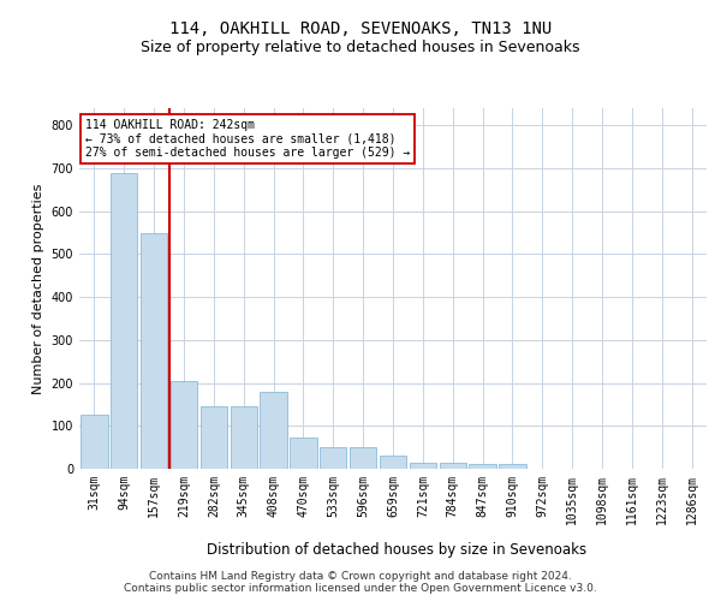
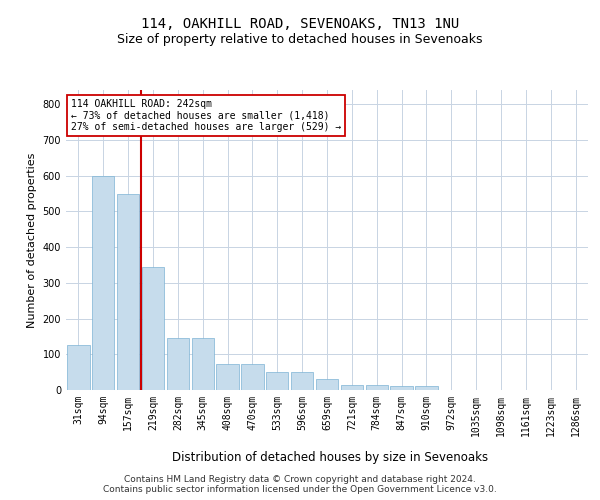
94sqm: 690 -> 600
219sqm: 205 -> 345
408sqm: 180 -> 72
